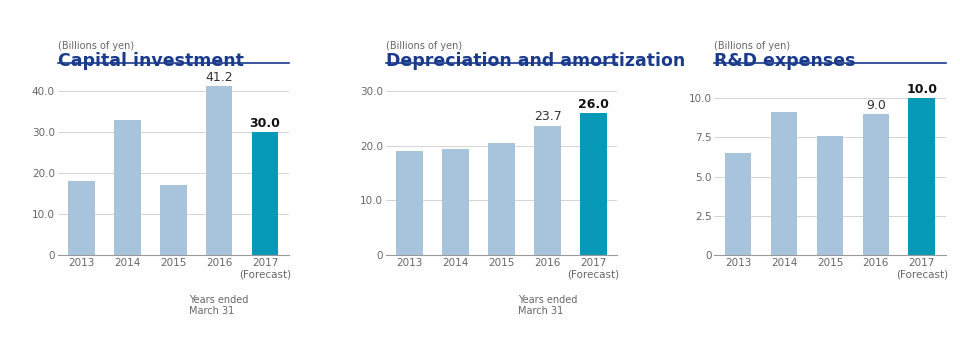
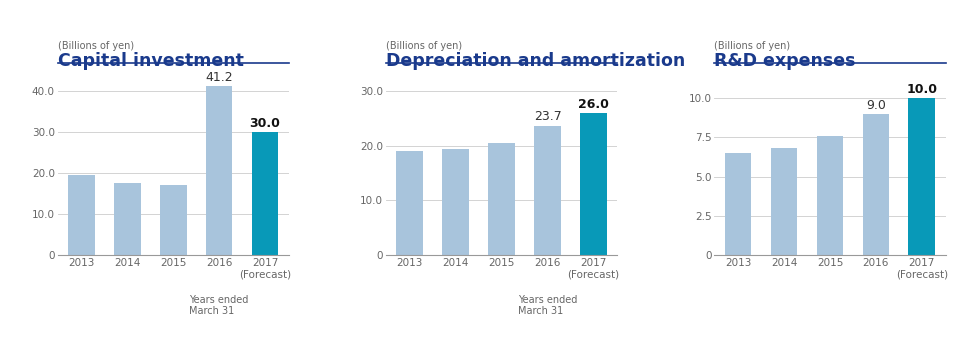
Capital investment/2013: 18.0 -> 19.5
Capital investment/2014: 33.0 -> 17.5
R&D expenses/2014: 9.1 -> 6.8
